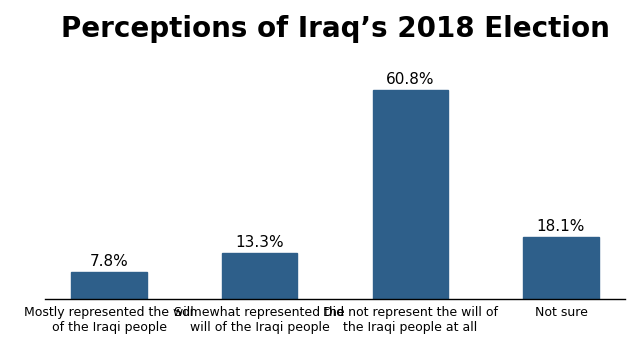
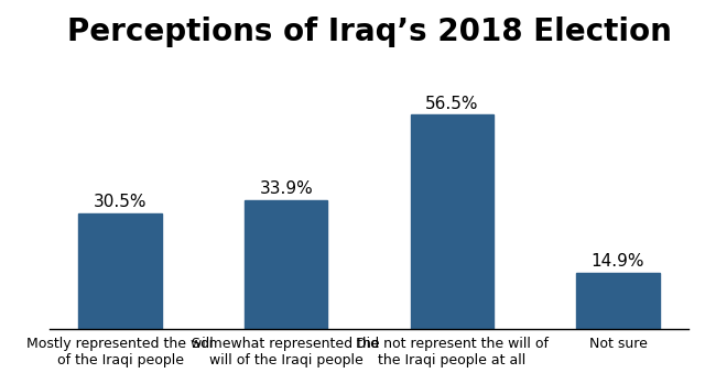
Mostly represented the will of the Iraqi people: 7.8% -> 30.5%
Somewhat represented the will of the Iraqi people: 13.3% -> 33.9%
Did not represent the will of the Iraqi people at all: 60.8% -> 56.5%
Not sure: 18.1% -> 14.9%
